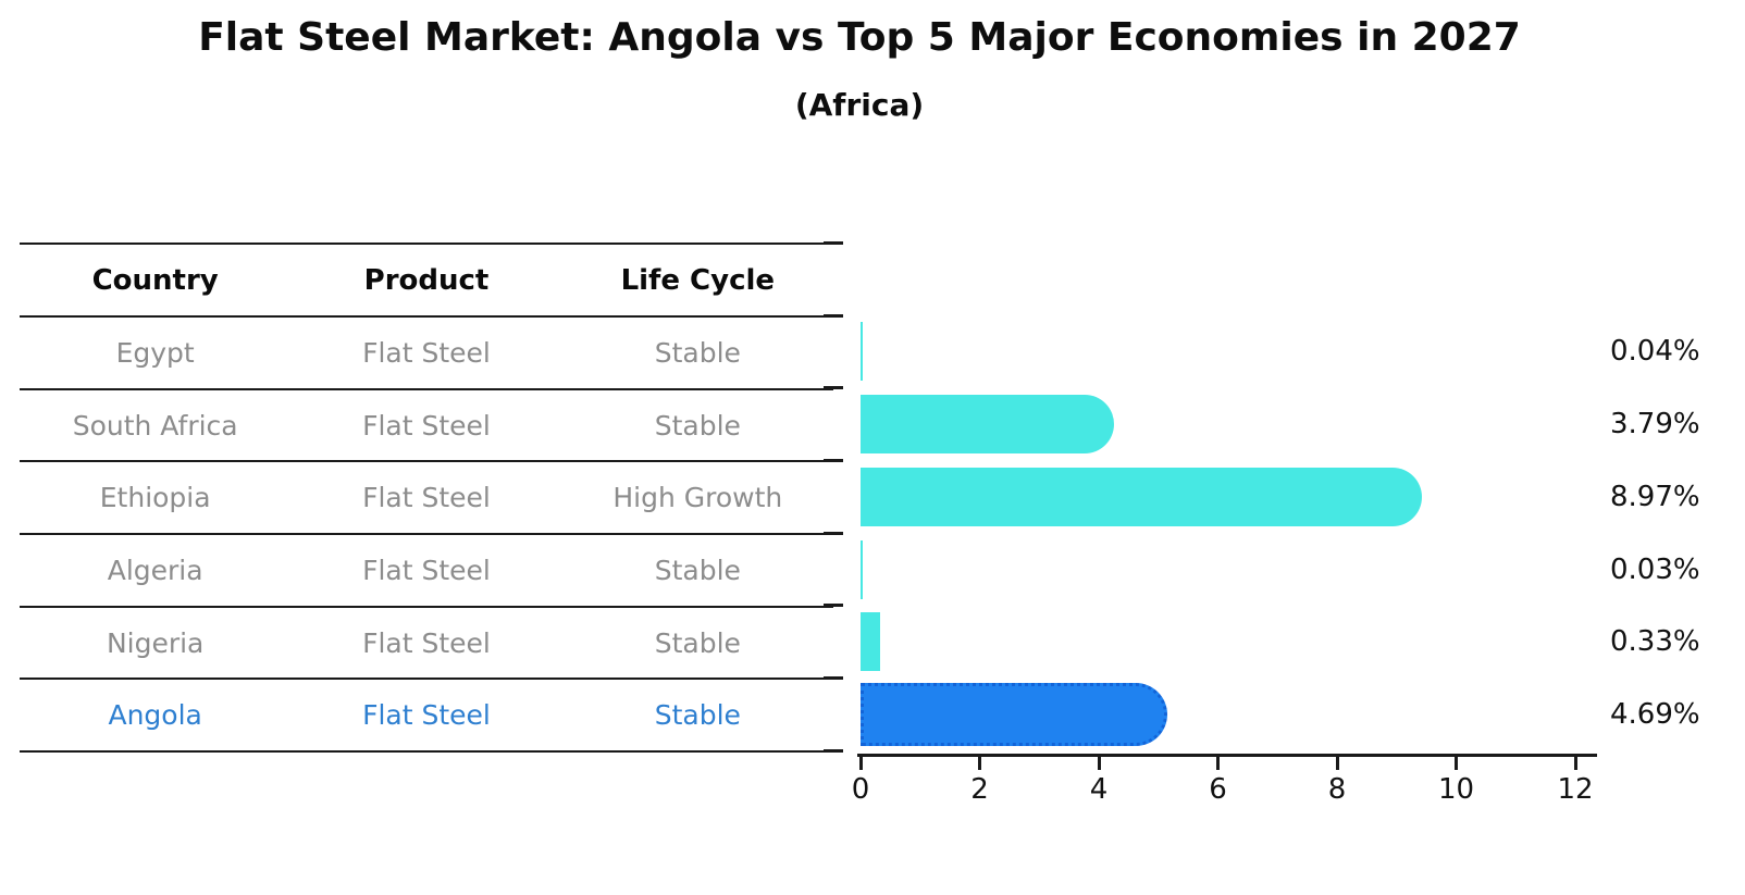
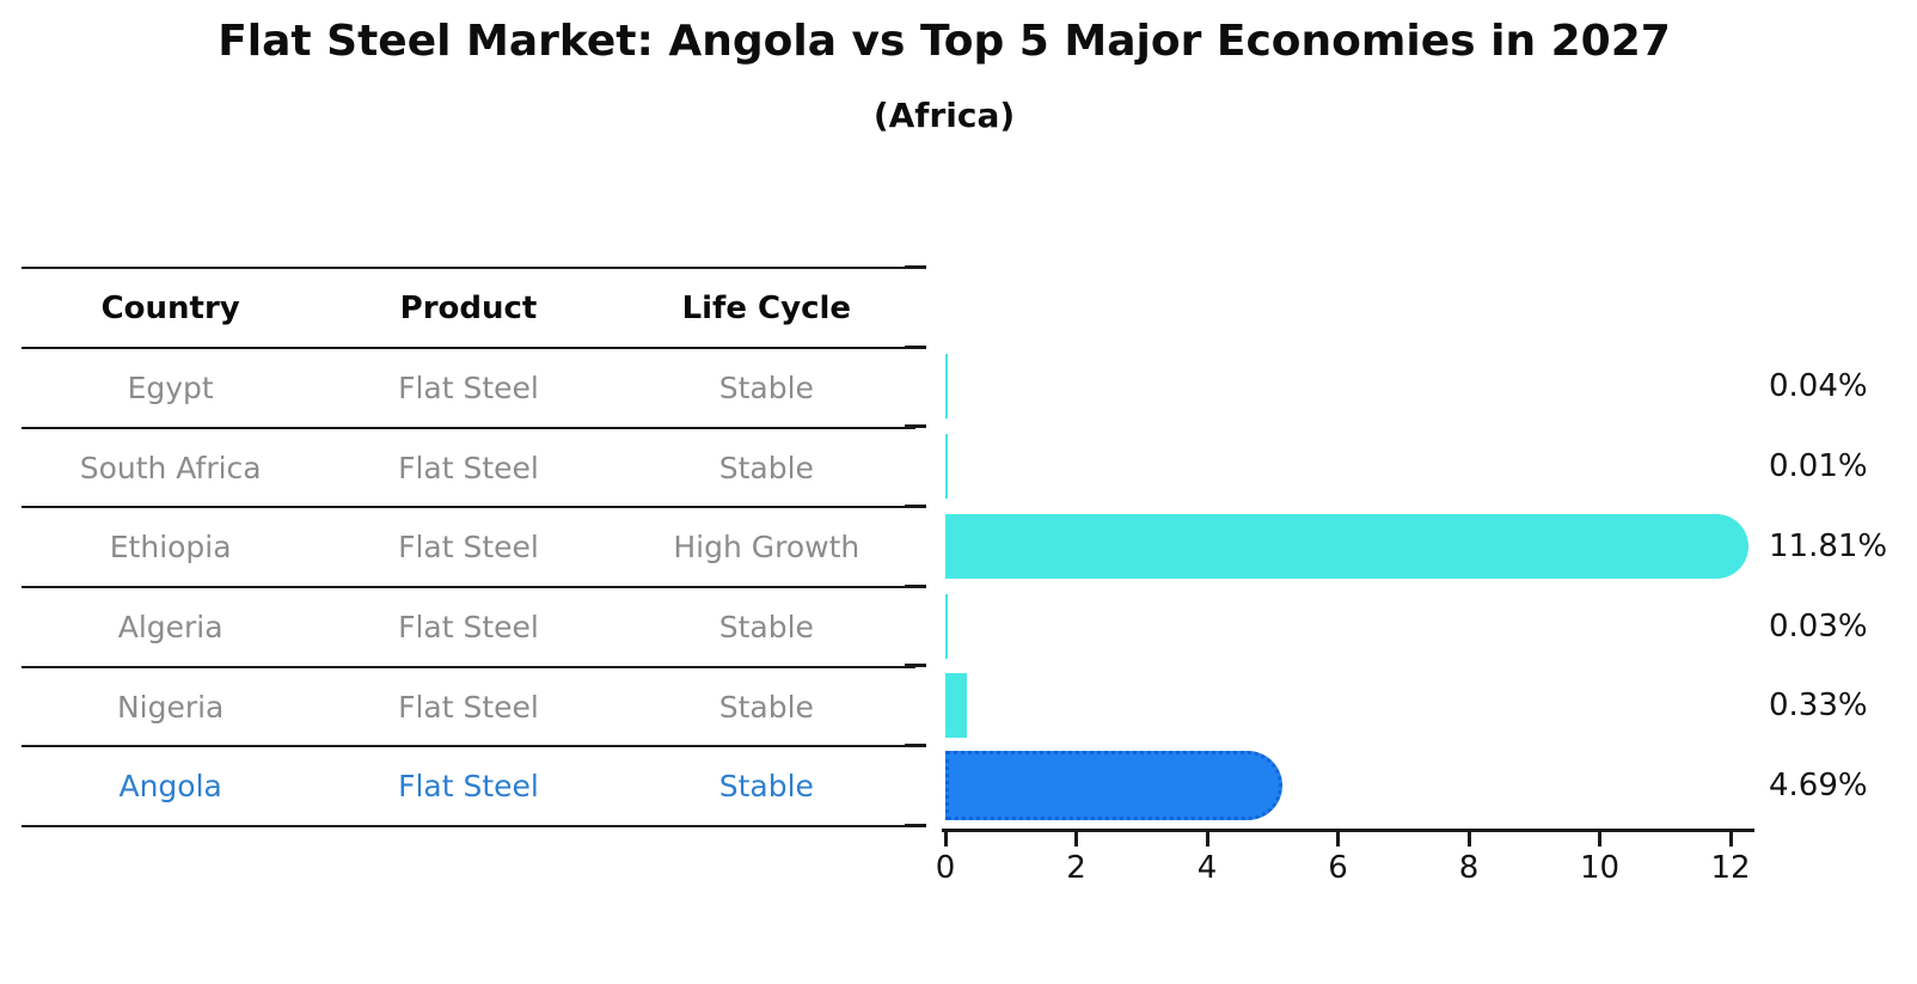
South Africa: 3.79% -> 0.01%
Ethiopia: 8.97% -> 11.81%
